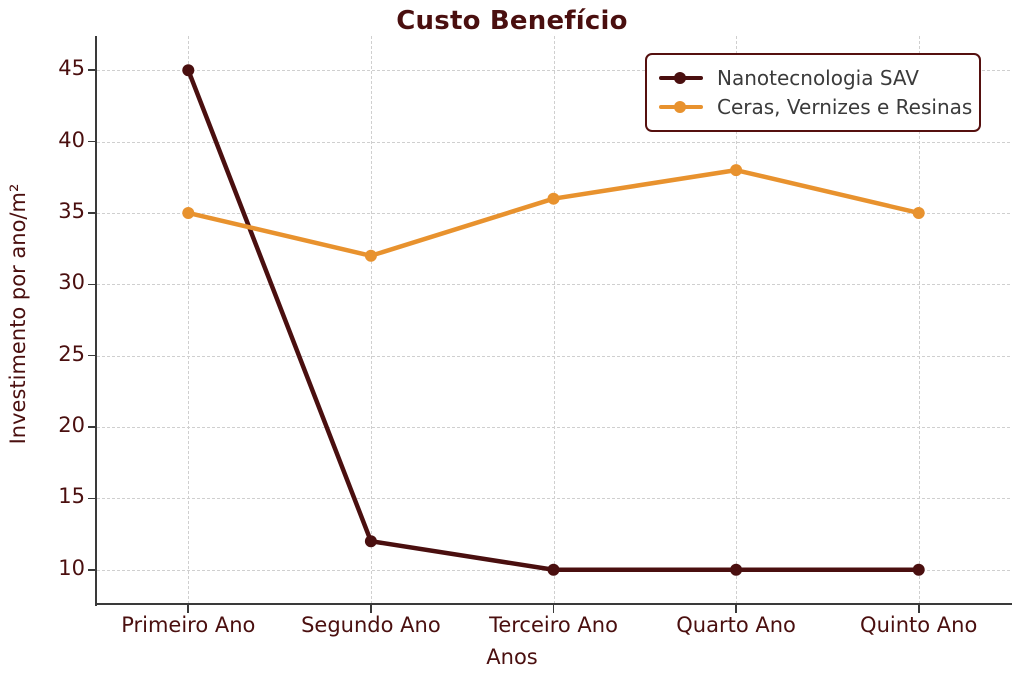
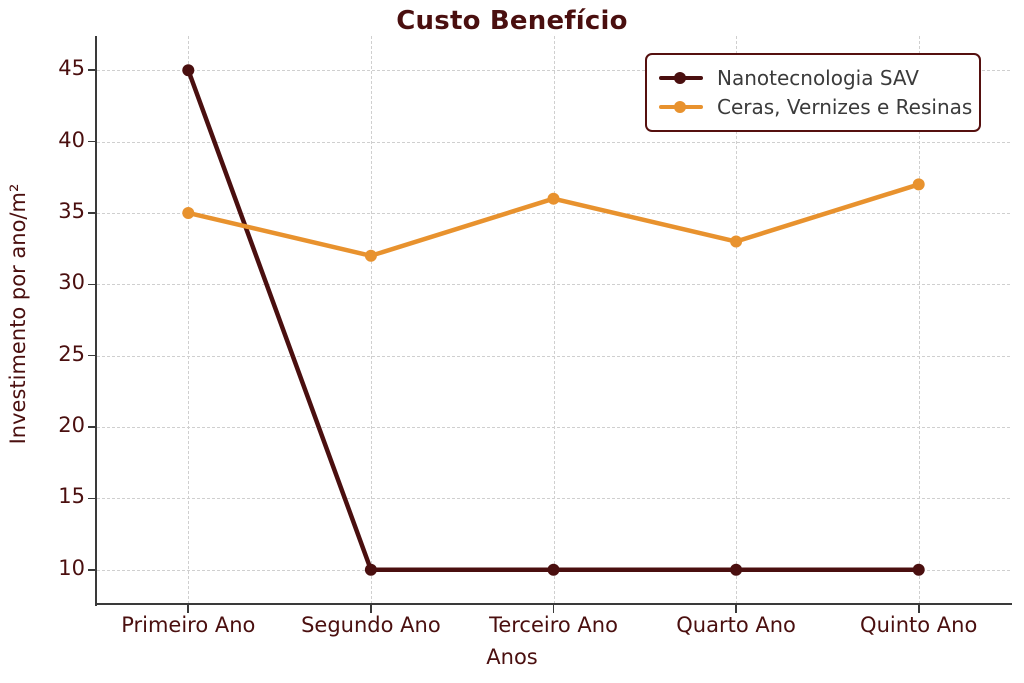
Nanotecnologia SAV/Segundo Ano: 12 -> 10
Ceras, Vernizes e Resinas/Quarto Ano: 38 -> 33
Ceras, Vernizes e Resinas/Quinto Ano: 35 -> 37
